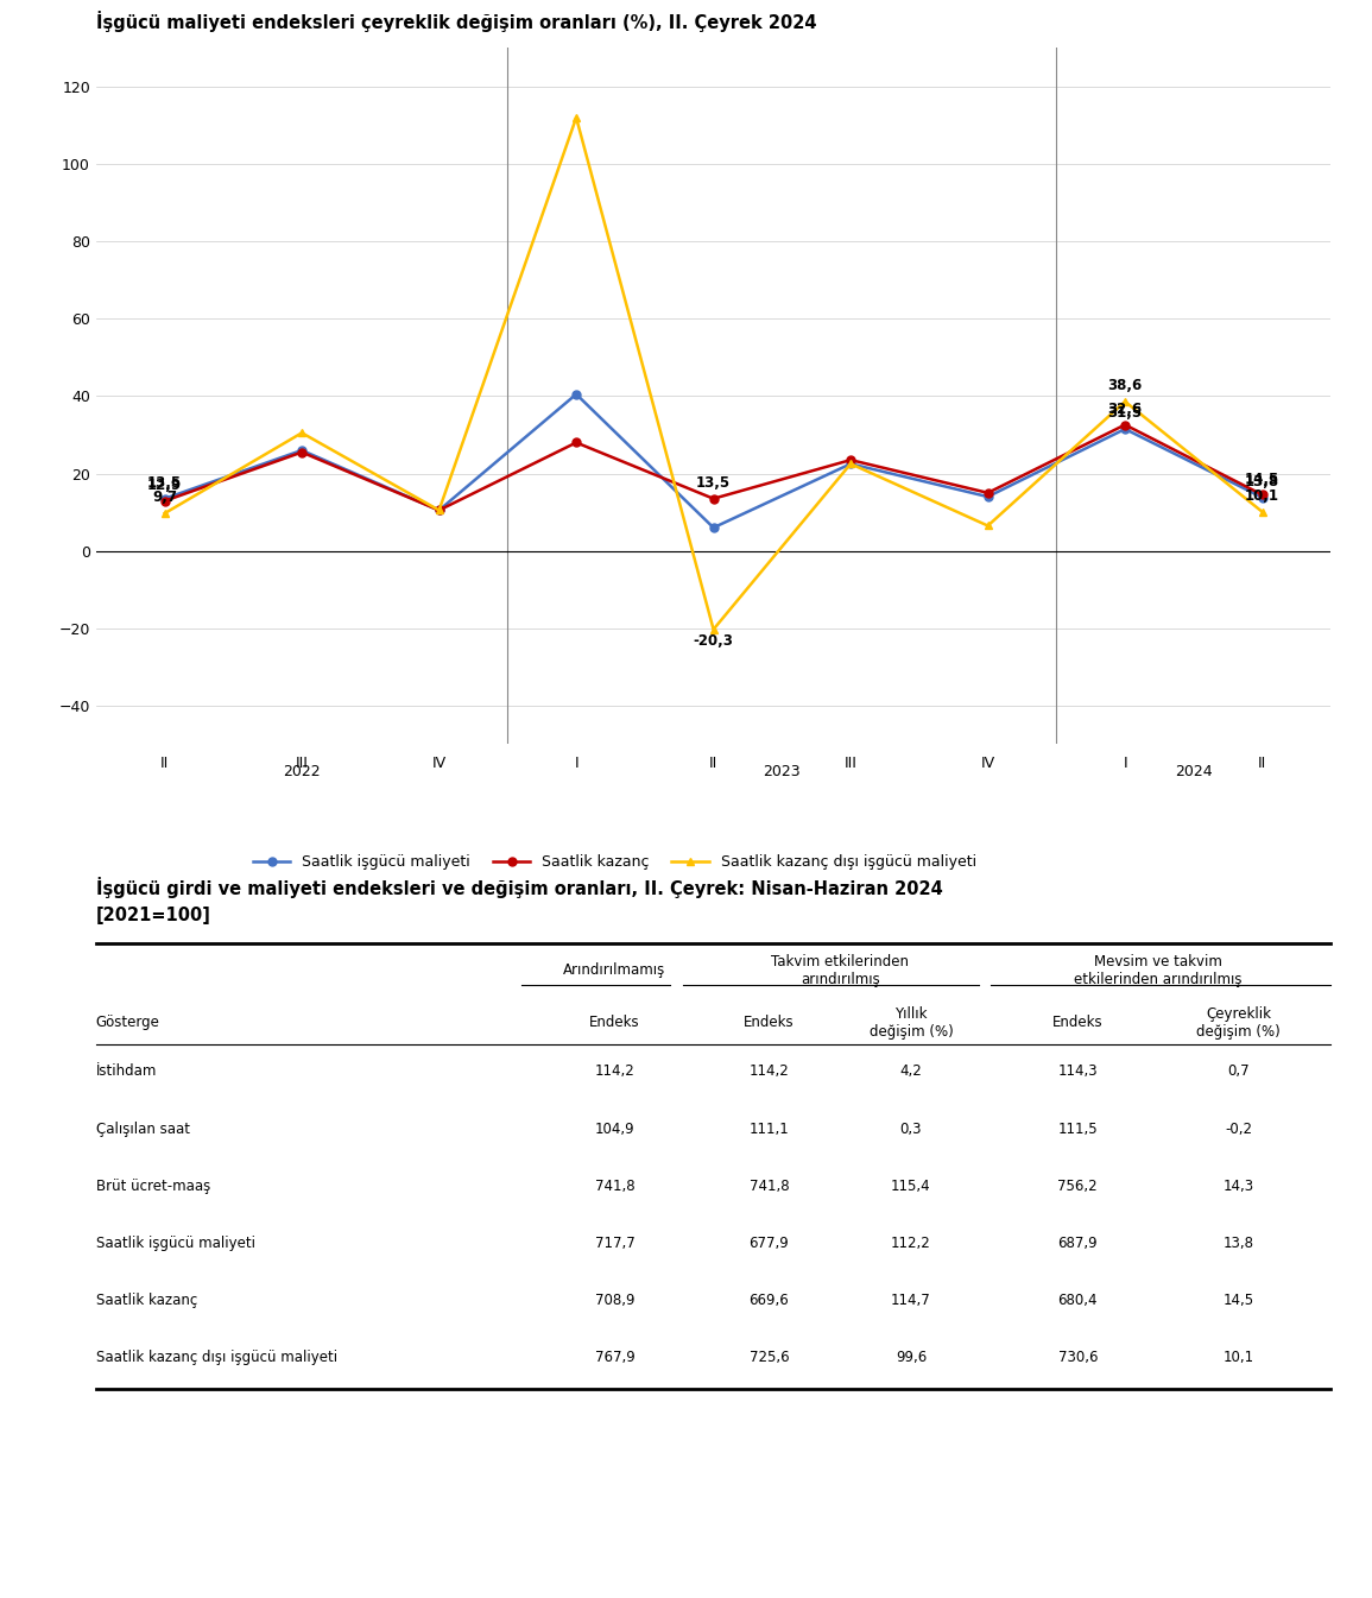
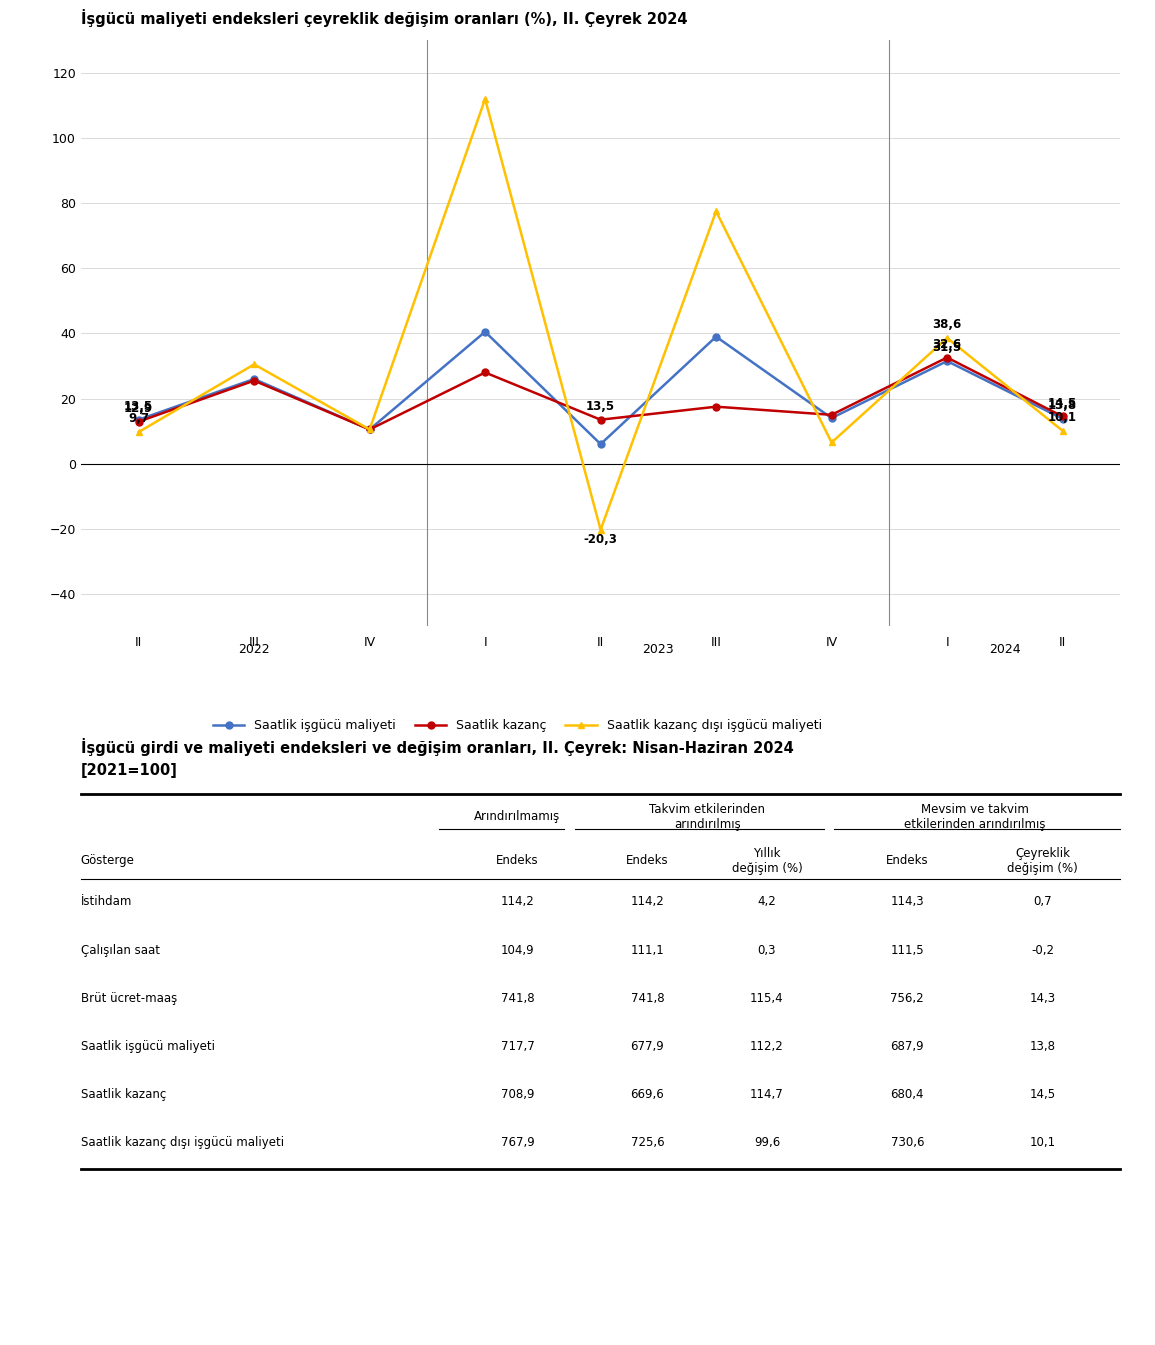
Saatlik işgücü maliyeti/III: 22.5 -> 39.0
Saatlik kazanç/III: 23.5 -> 17.5
Saatlik kazanç dışı işgücü maliyeti/III: 22.5 -> 77.5
